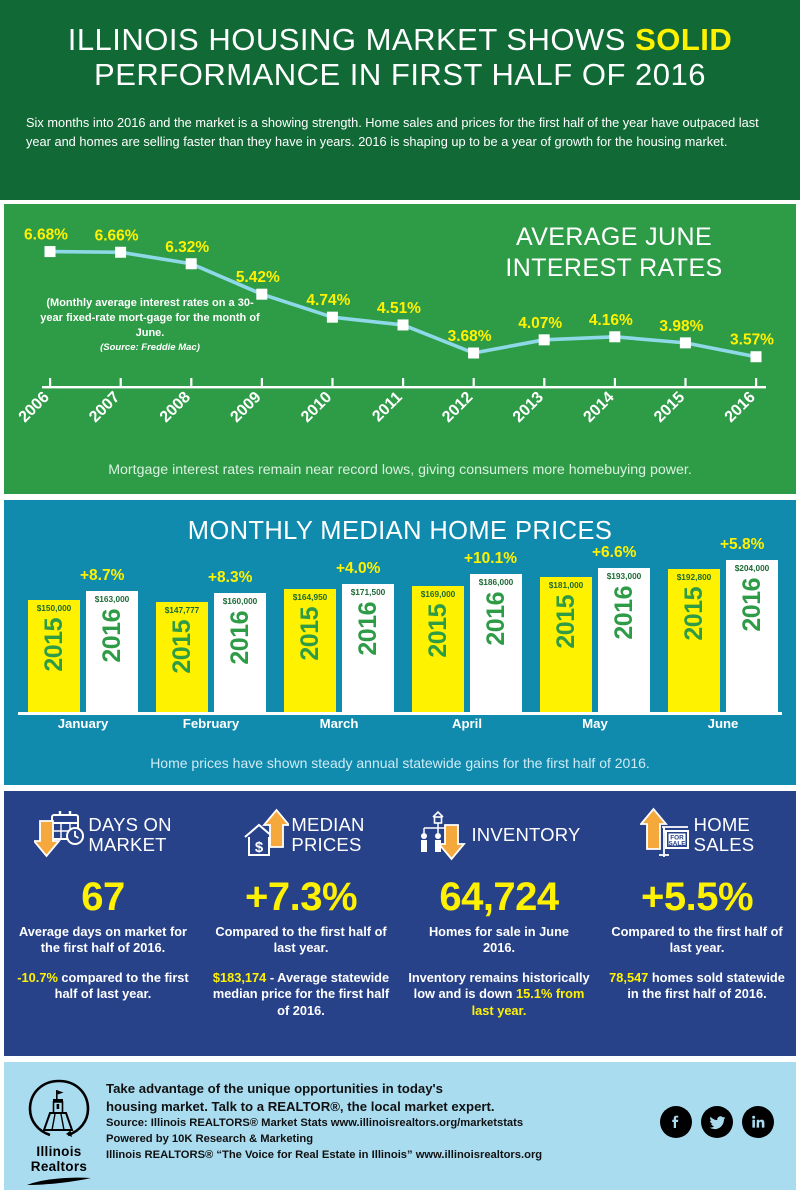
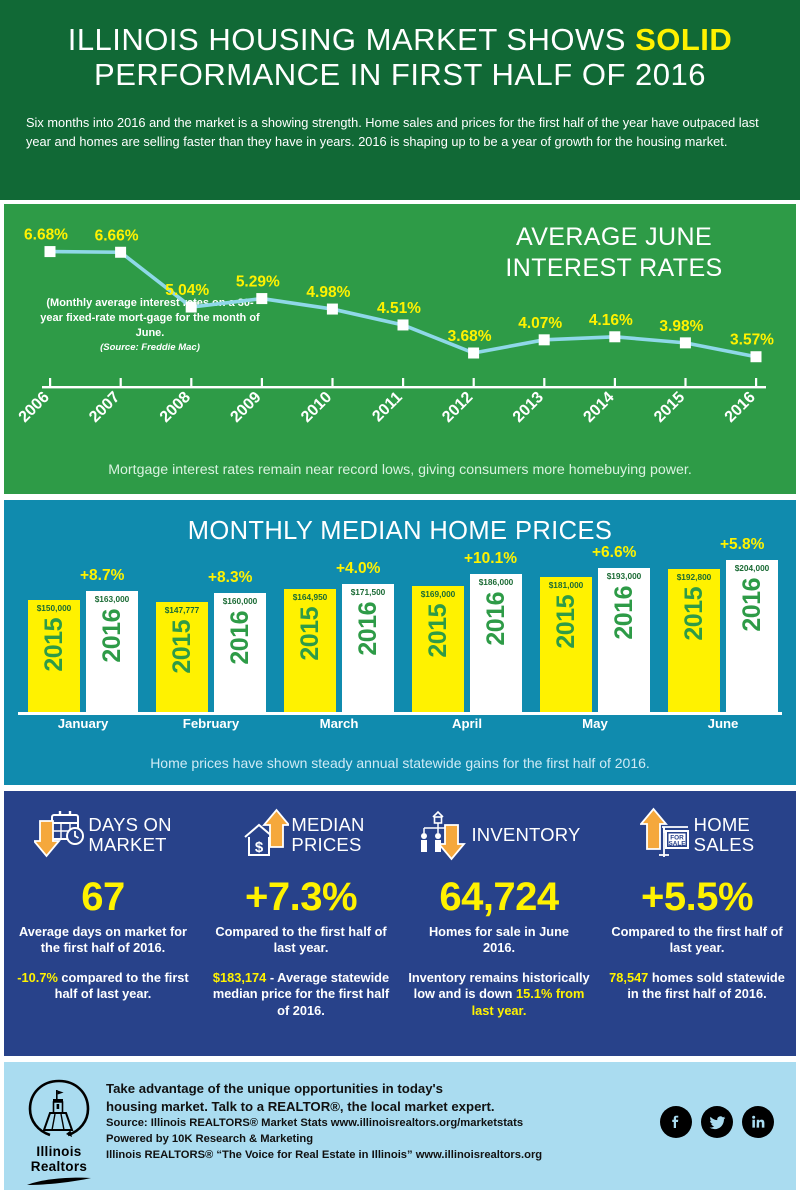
Average June Interest Rates/2008: 6.32% -> 5.04%
Average June Interest Rates/2009: 5.42% -> 5.29%
Average June Interest Rates/2010: 4.74% -> 4.98%
